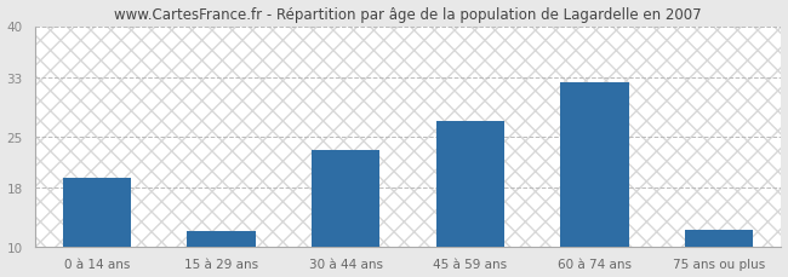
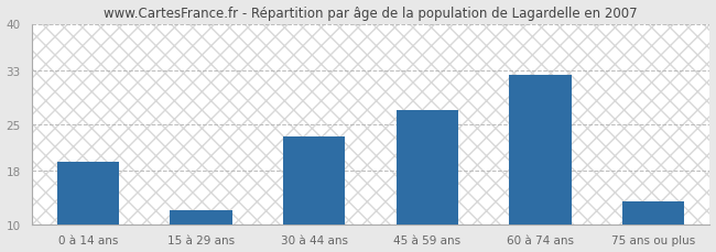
75 ans ou plus: 12.2 -> 13.4
